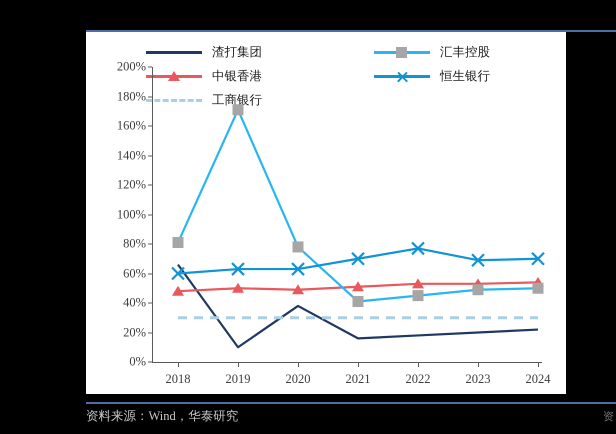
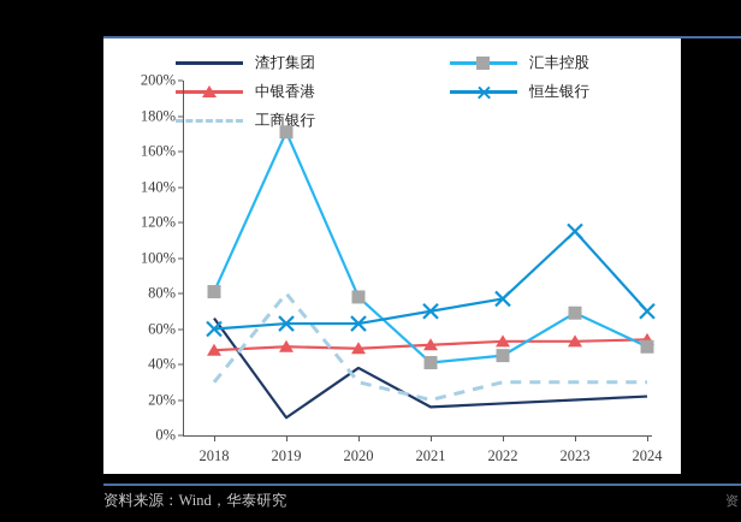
工商银行/2019: 30% -> 80%
工商银行/2021: 30% -> 20%
汇丰控股/2023: 49% -> 69%
恒生银行/2023: 69% -> 115%
